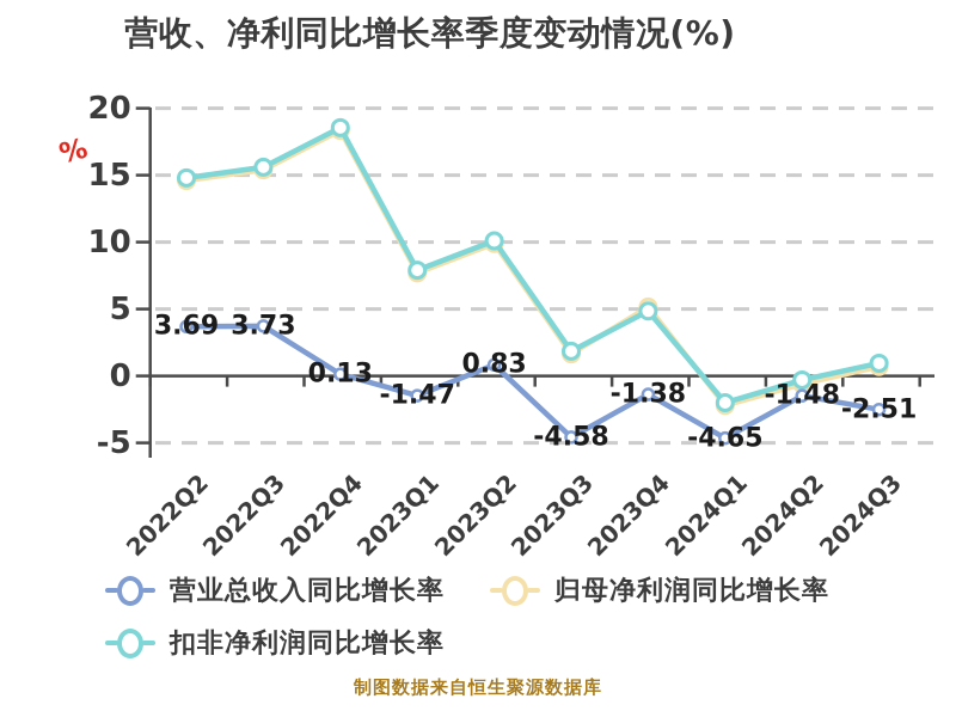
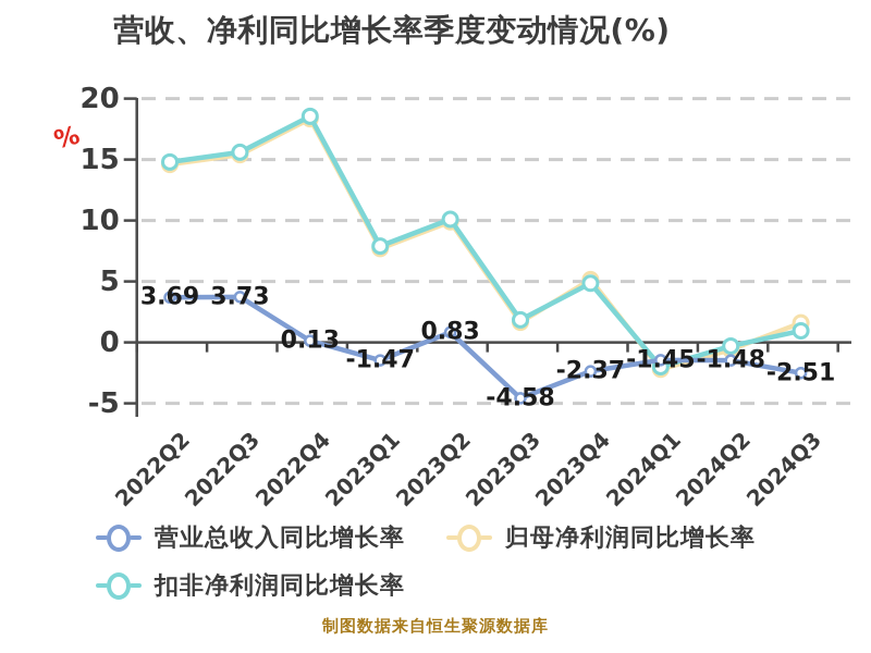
营业总收入同比增长率/2023Q4: -1.38 -> -2.37
营业总收入同比增长率/2024Q1: -4.65 -> -1.45
归母净利润同比增长率/2024Q3: 0.7 -> 1.6
